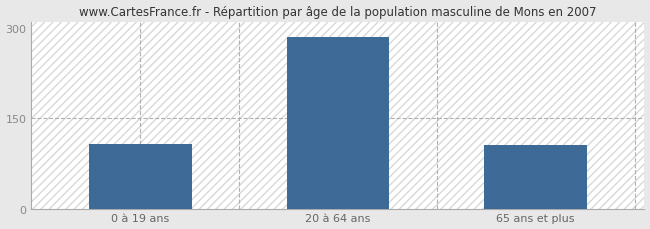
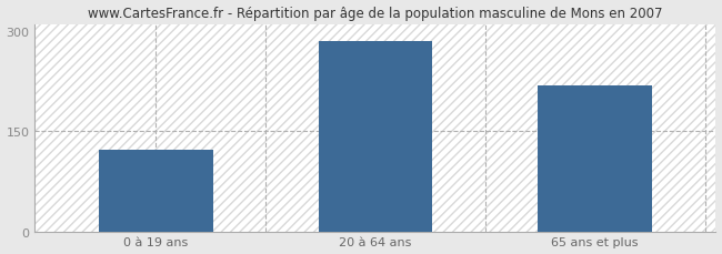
0 à 19 ans: 107 -> 122
65 ans et plus: 105 -> 218
